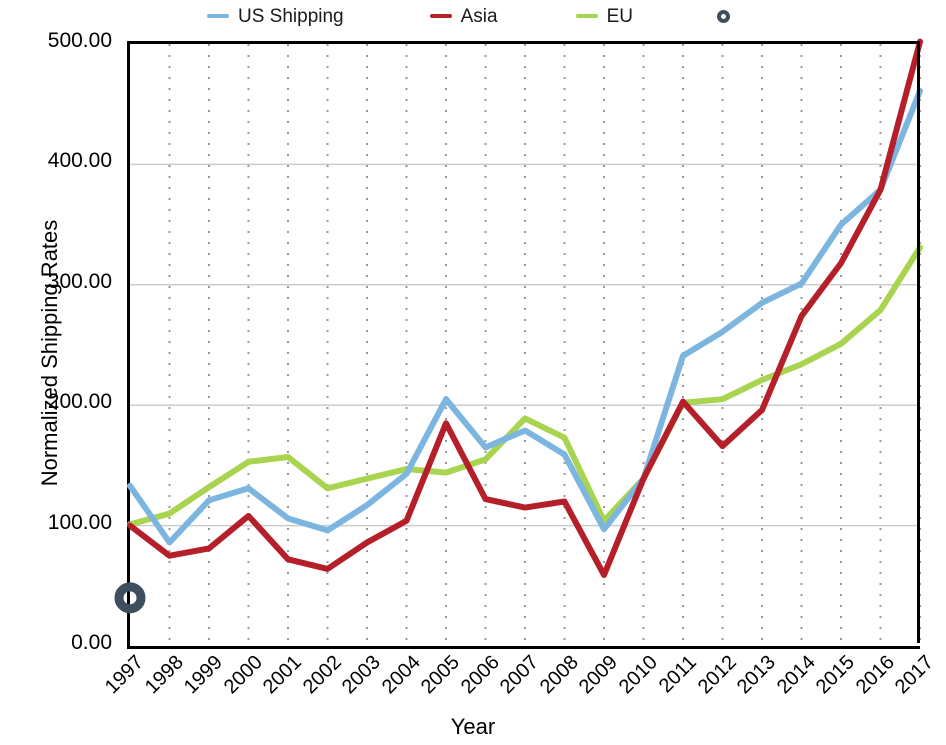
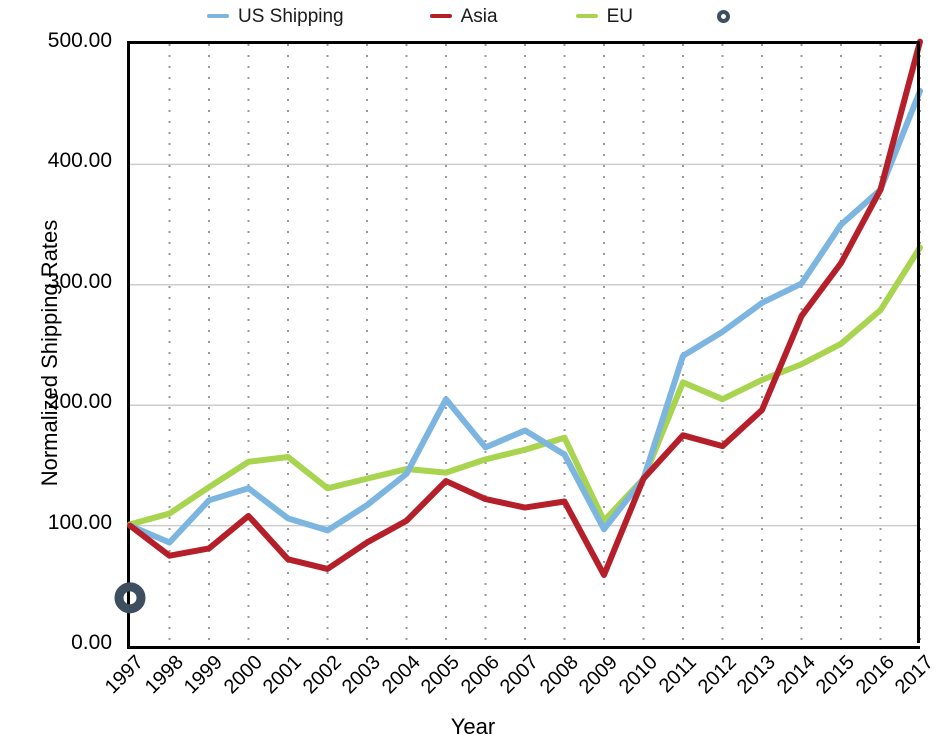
US Shipping/1997: 133 -> 100
Asia/2005: 185 -> 137
EU/2007: 189 -> 163
Asia/2011: 203 -> 175
EU/2011: 202 -> 219
